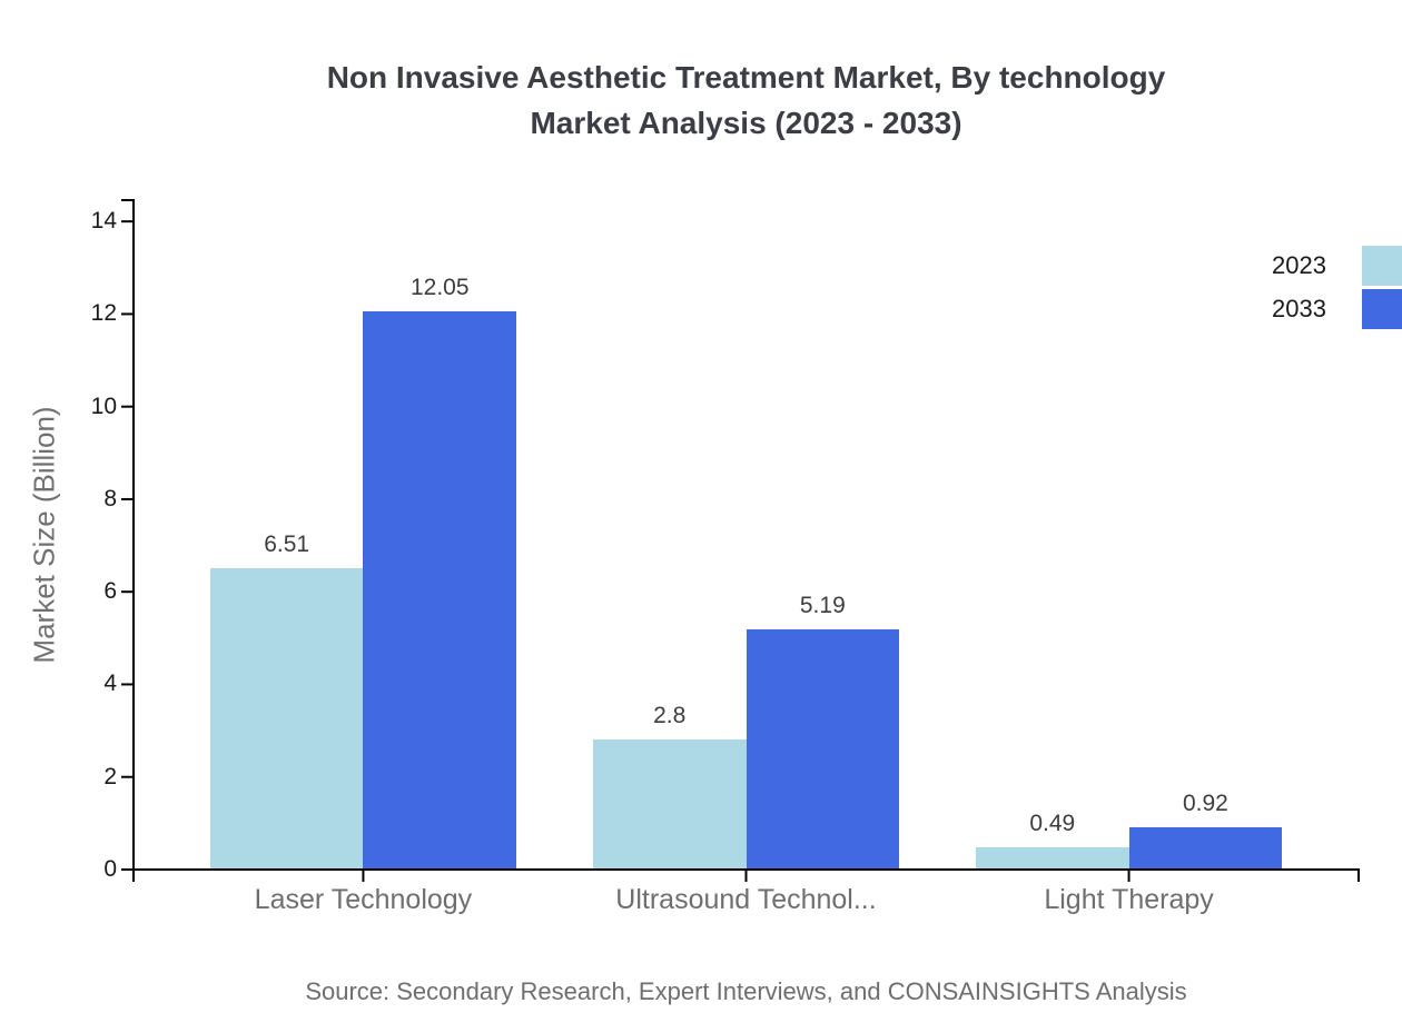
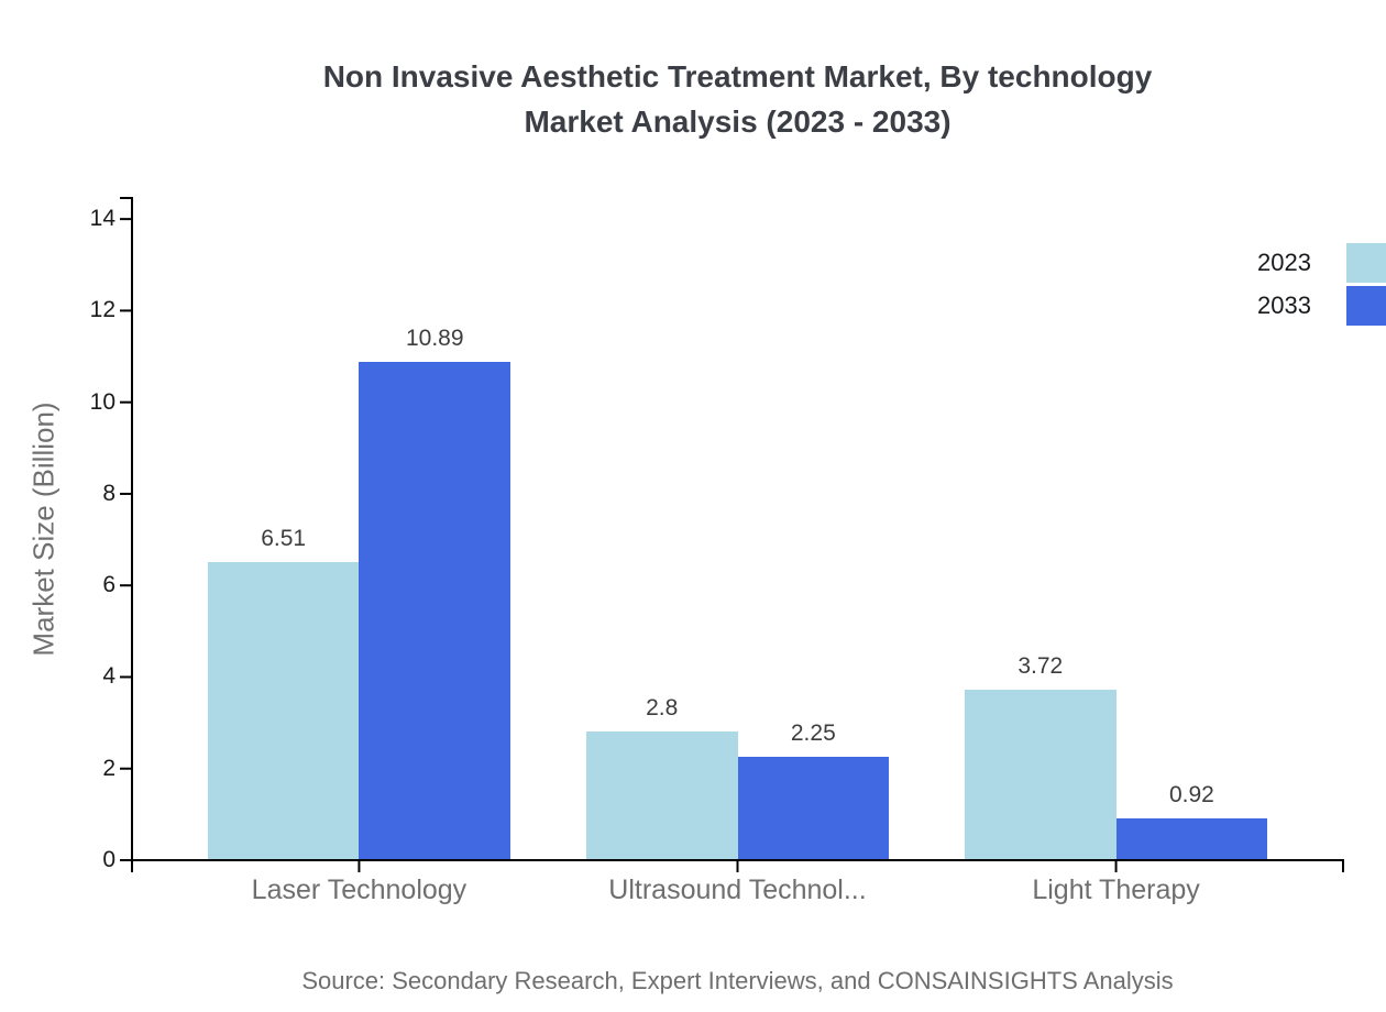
2033/Laser Technology: 12.05 -> 10.89
2033/Ultrasound Technol...: 5.19 -> 2.25
2023/Light Therapy: 0.49 -> 3.72
